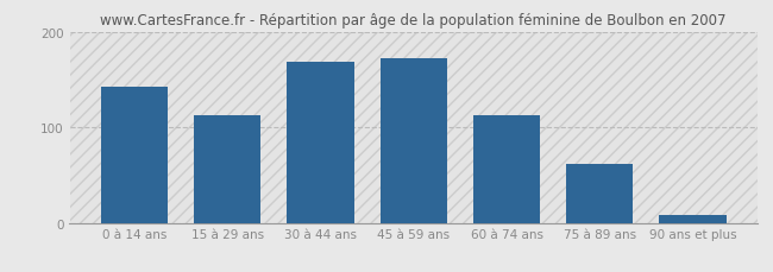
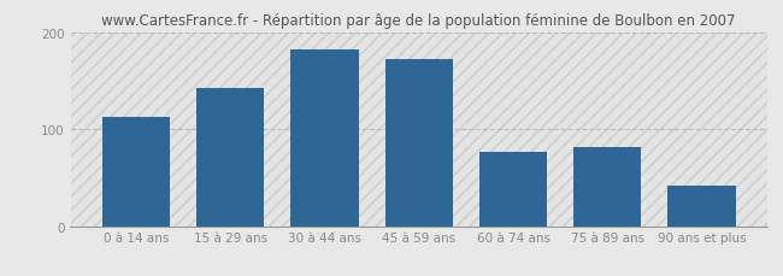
0 à 14 ans: 142 -> 112
15 à 29 ans: 113 -> 142
30 à 44 ans: 168 -> 182
60 à 74 ans: 113 -> 76
75 à 89 ans: 62 -> 82
90 ans et plus: 8 -> 42
